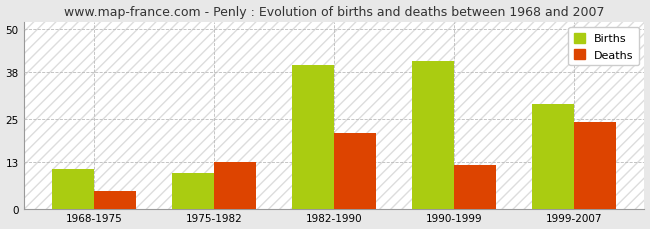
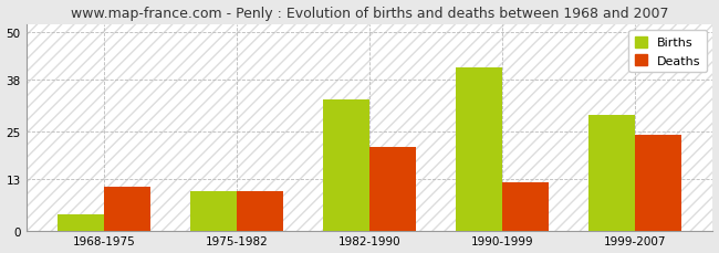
Births/1968-1975: 11 -> 4
Deaths/1968-1975: 5 -> 11
Deaths/1975-1982: 13 -> 10
Births/1982-1990: 40 -> 33
